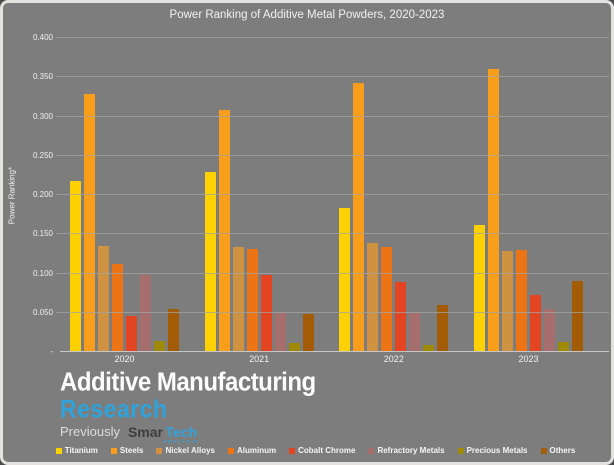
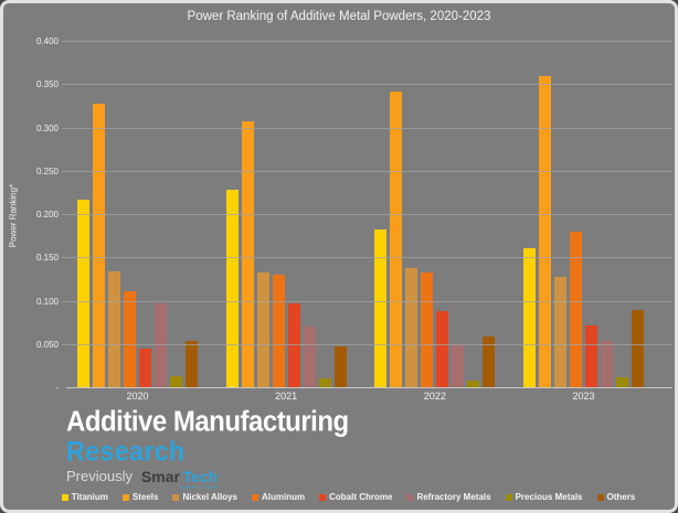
Refractory Metals/2021: 0.05 -> 0.07
Aluminum/2023: 0.13 -> 0.18
